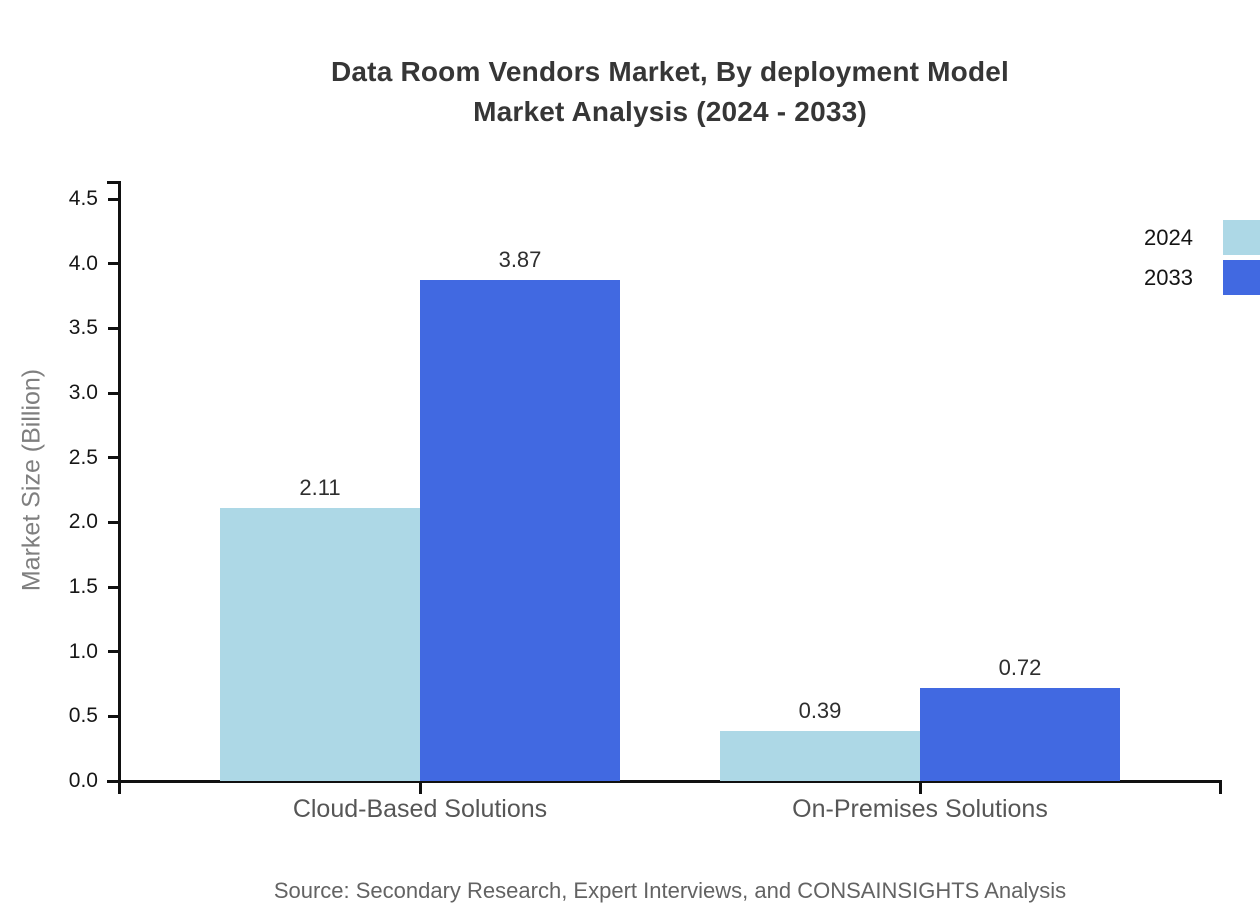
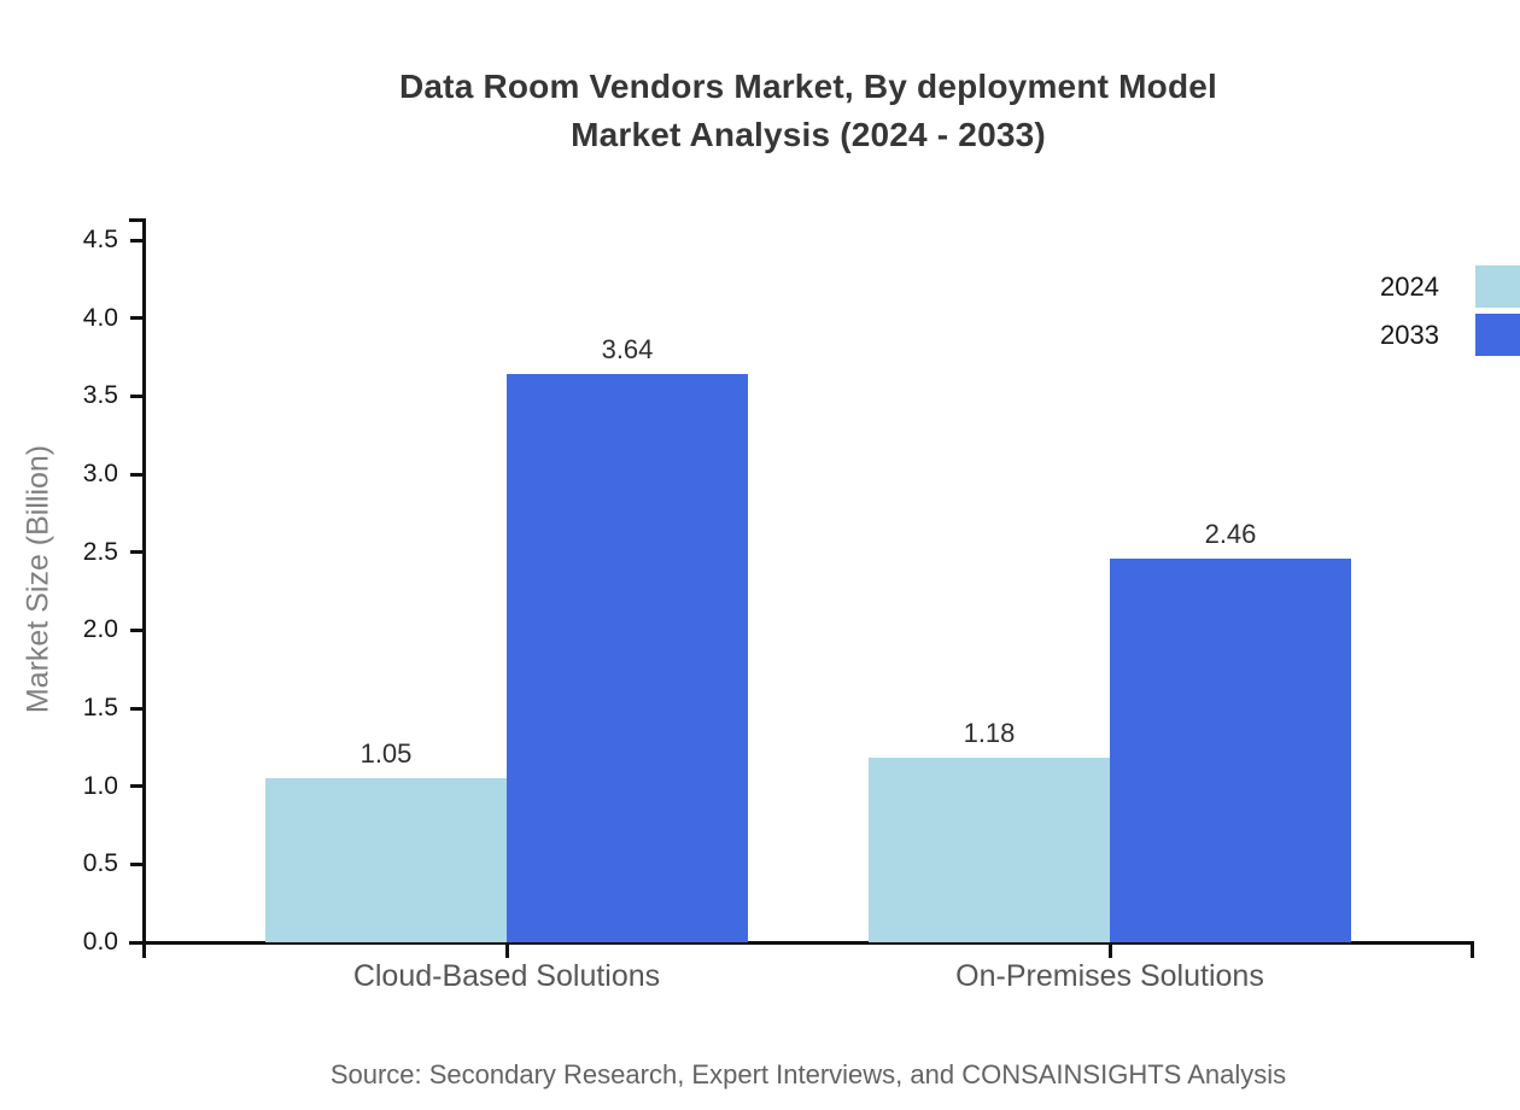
2024/Cloud-Based Solutions: 2.11 -> 1.05
2033/Cloud-Based Solutions: 3.87 -> 3.64
2024/On-Premises Solutions: 0.39 -> 1.18
2033/On-Premises Solutions: 0.72 -> 2.46
